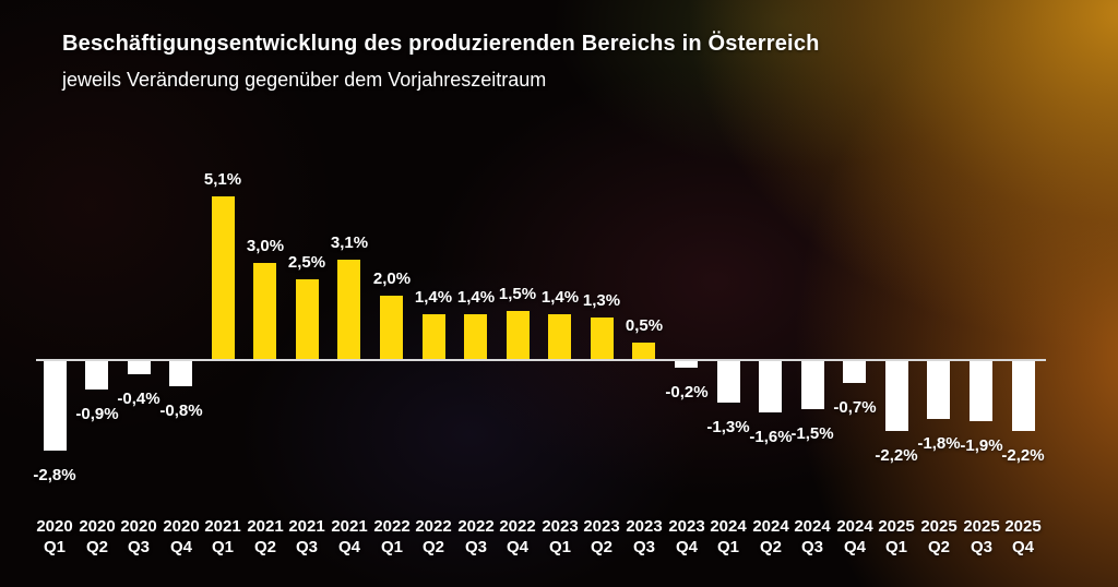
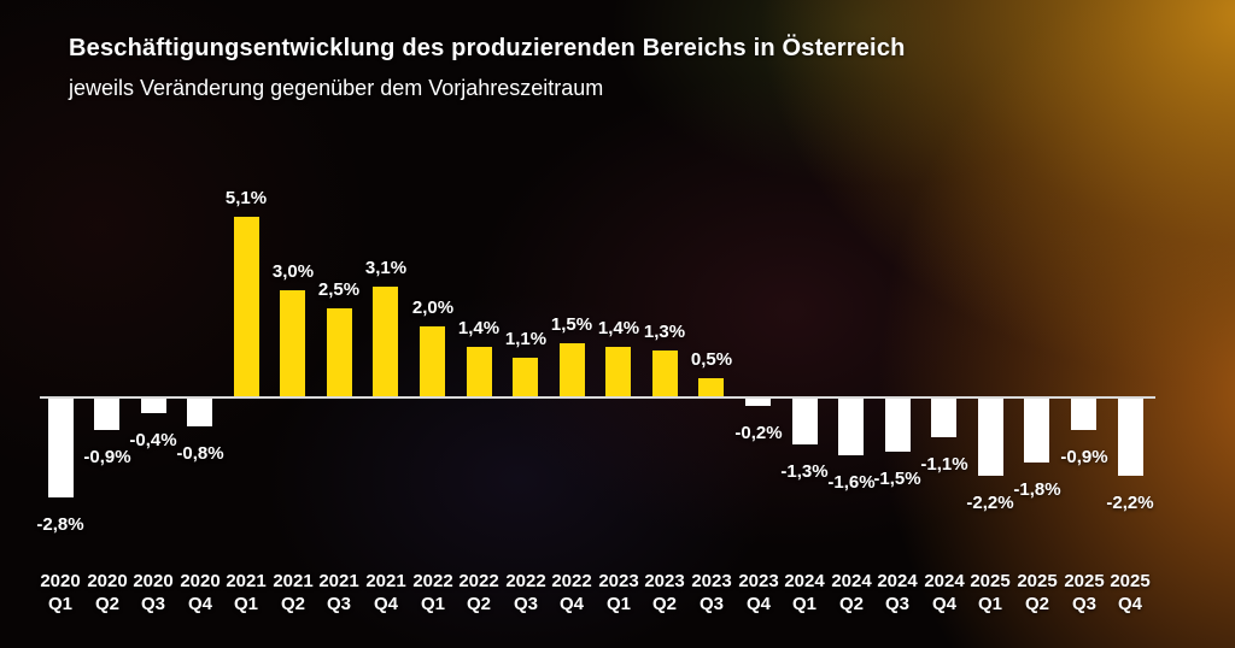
2022 Q3: 1,4% -> 1,1%
2024 Q4: -0,7% -> -1,1%
2025 Q3: -1,9% -> -0,9%
